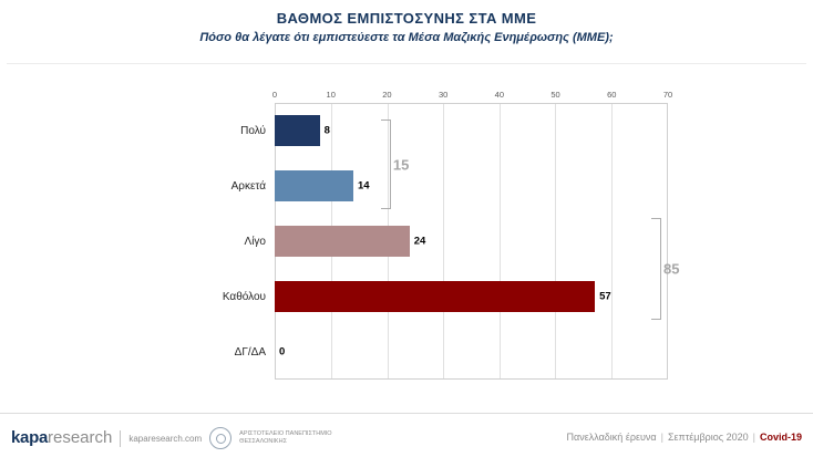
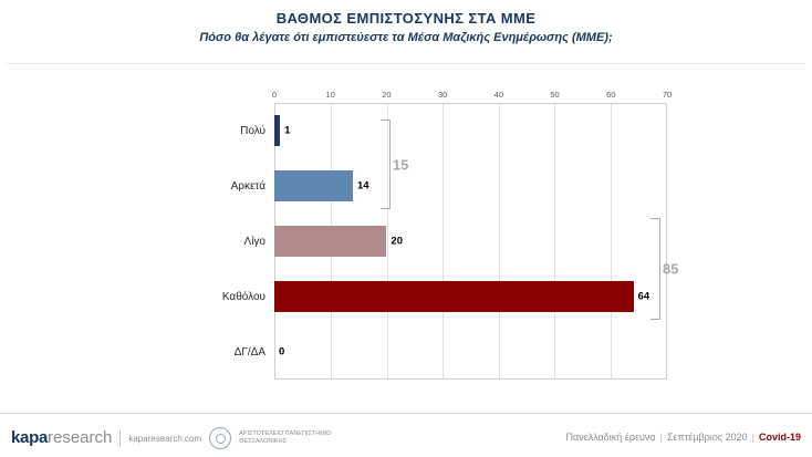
Πολύ: 8 -> 1
Λίγο: 24 -> 20
Καθόλου: 57 -> 64
